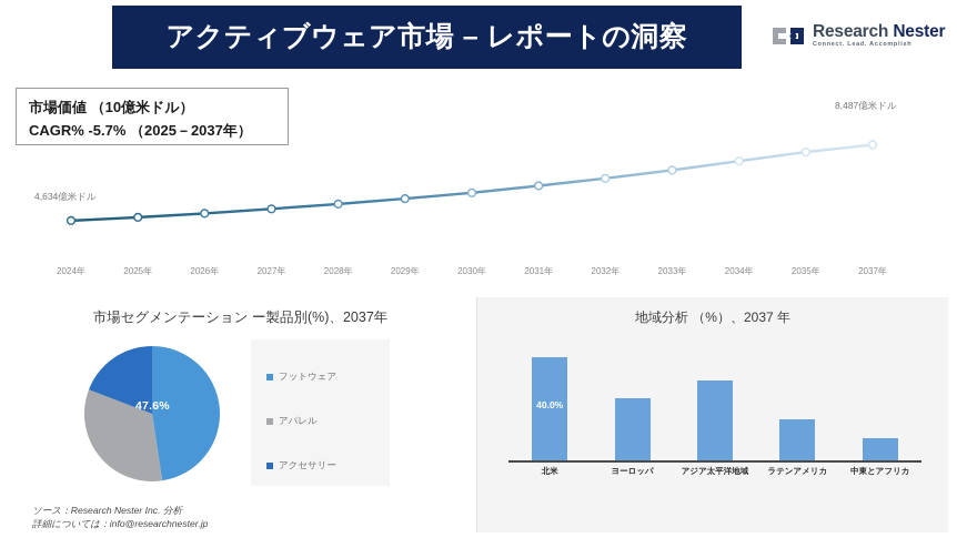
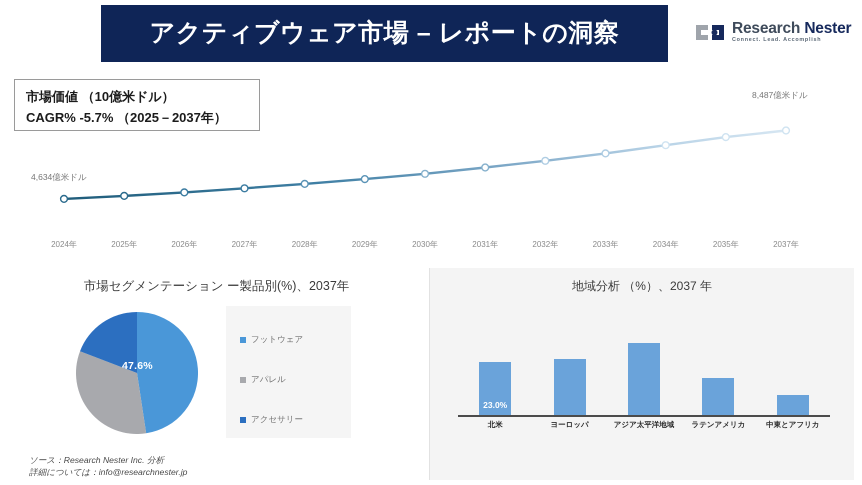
地域分析 （%）、2037 年/北米: 40.0% -> 23.0%
